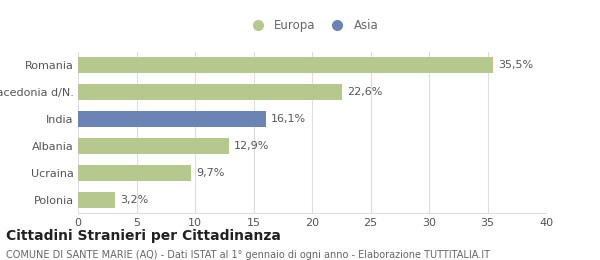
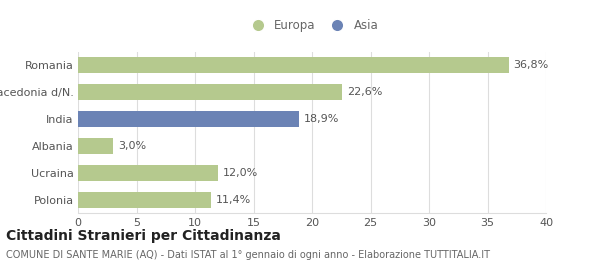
Romania: 35,5% -> 36,8%
India: 16,1% -> 18,9%
Albania: 12,9% -> 3,0%
Ucraina: 9,7% -> 12,0%
Polonia: 3,2% -> 11,4%
